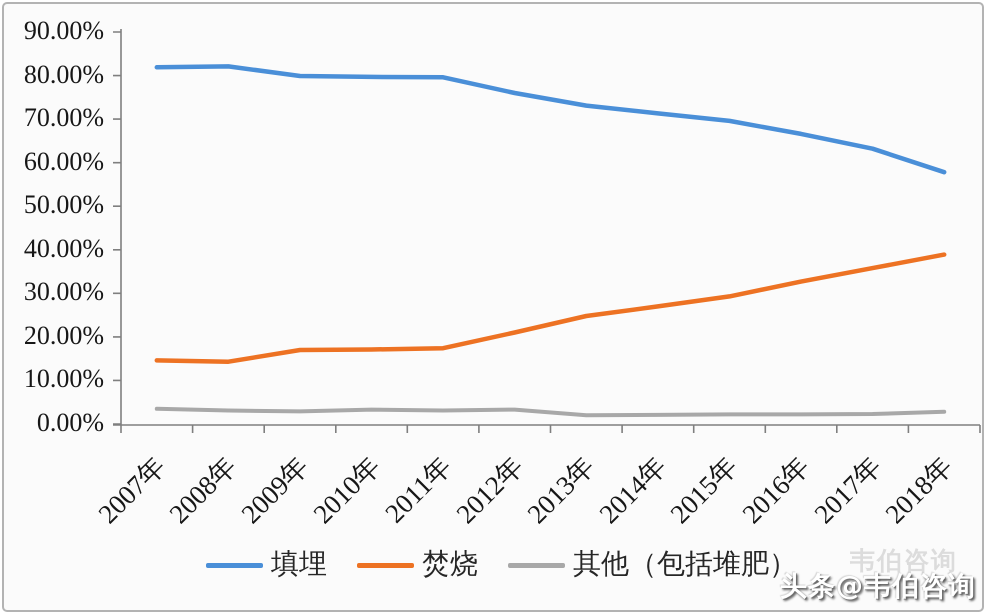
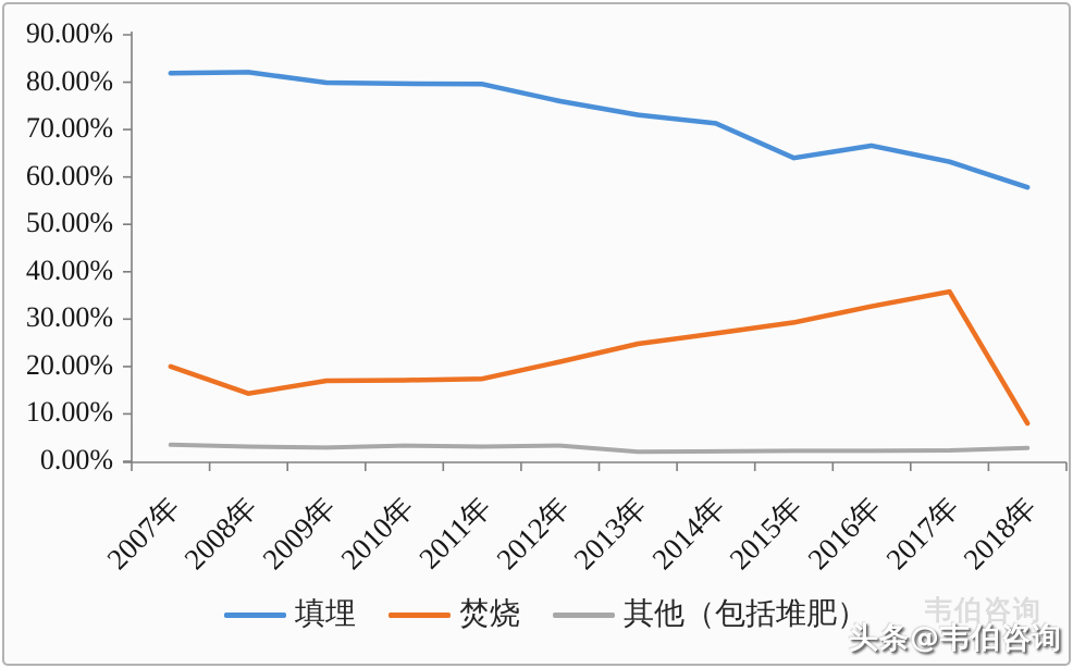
焚烧/2007年: 15% -> 20%
填埋/2015年: 70% -> 64%
焚烧/2018年: 39% -> 8%
